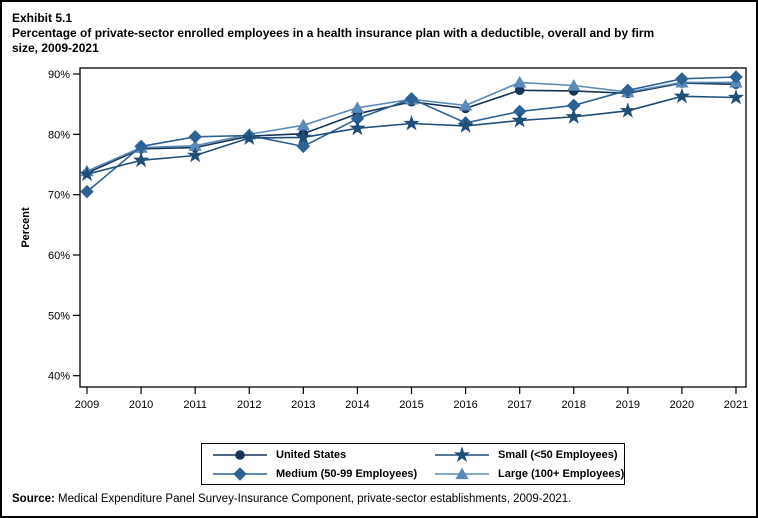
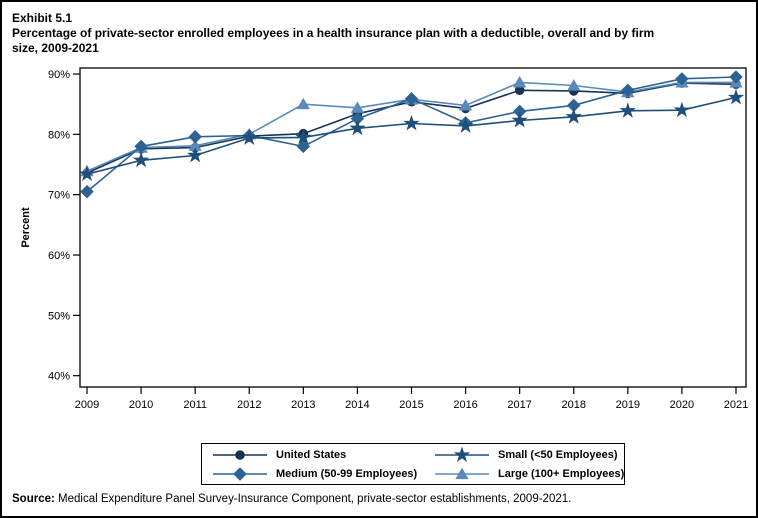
Large (100+ Employees)/2013: 82% -> 85%
Small (<50 Employees)/2020: 86% -> 84%
